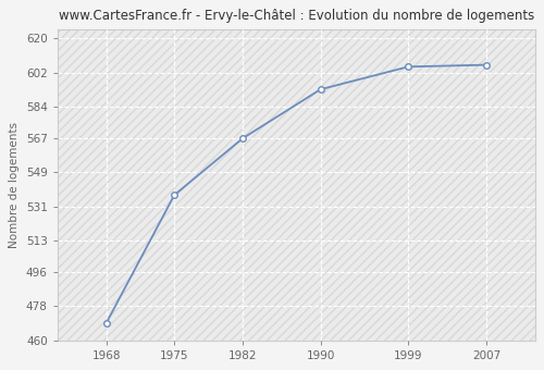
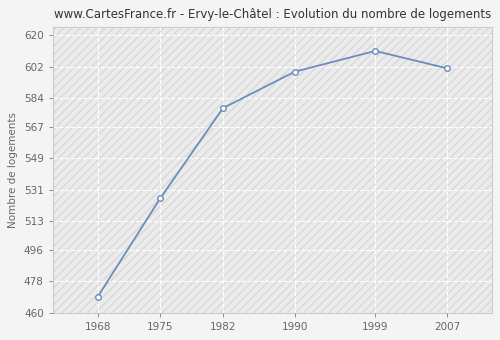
1975: 537 -> 526
1982: 567 -> 578
1990: 593 -> 599
1999: 605 -> 611
2007: 606 -> 601
